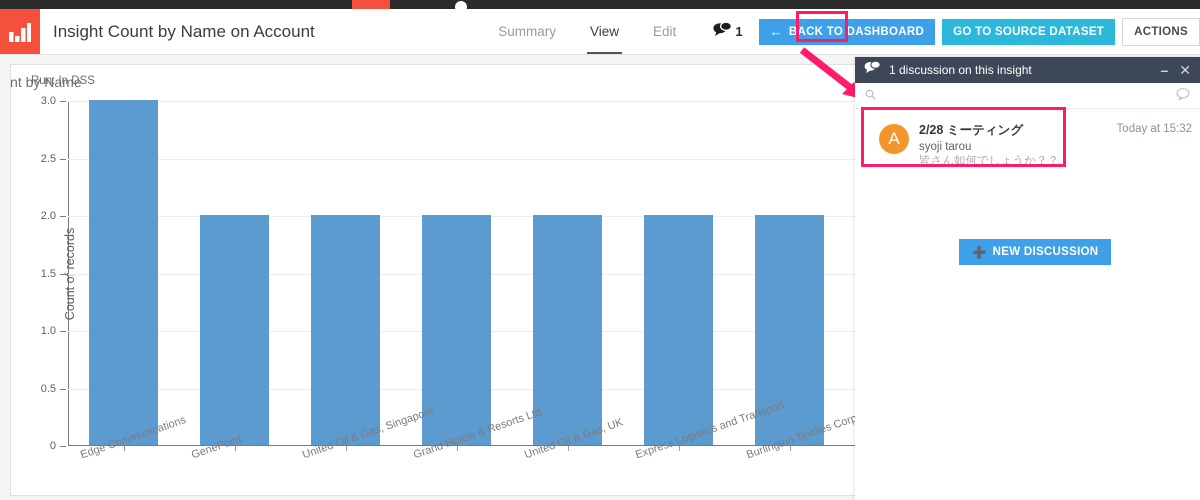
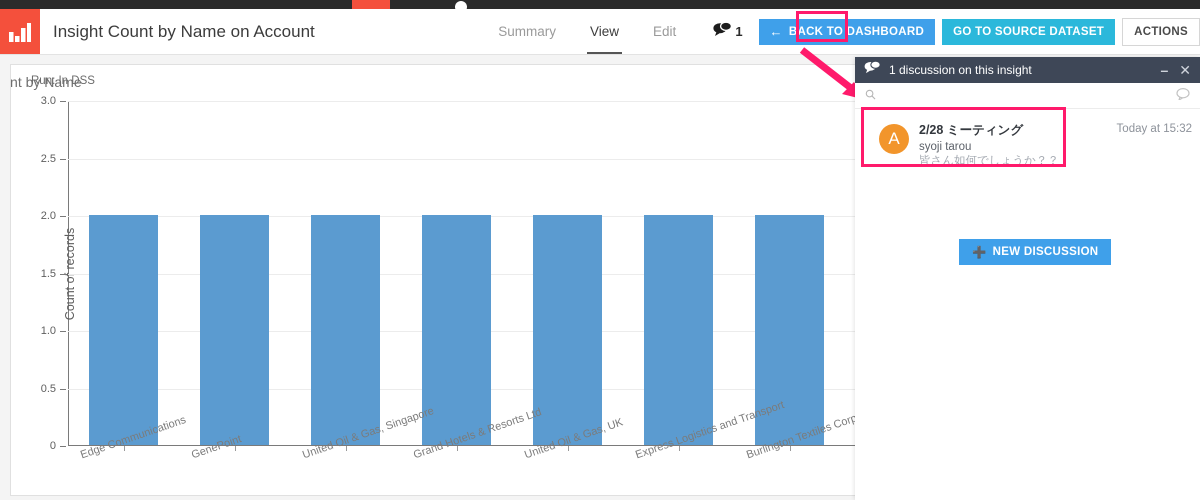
Edge Communications: 3 -> 2
